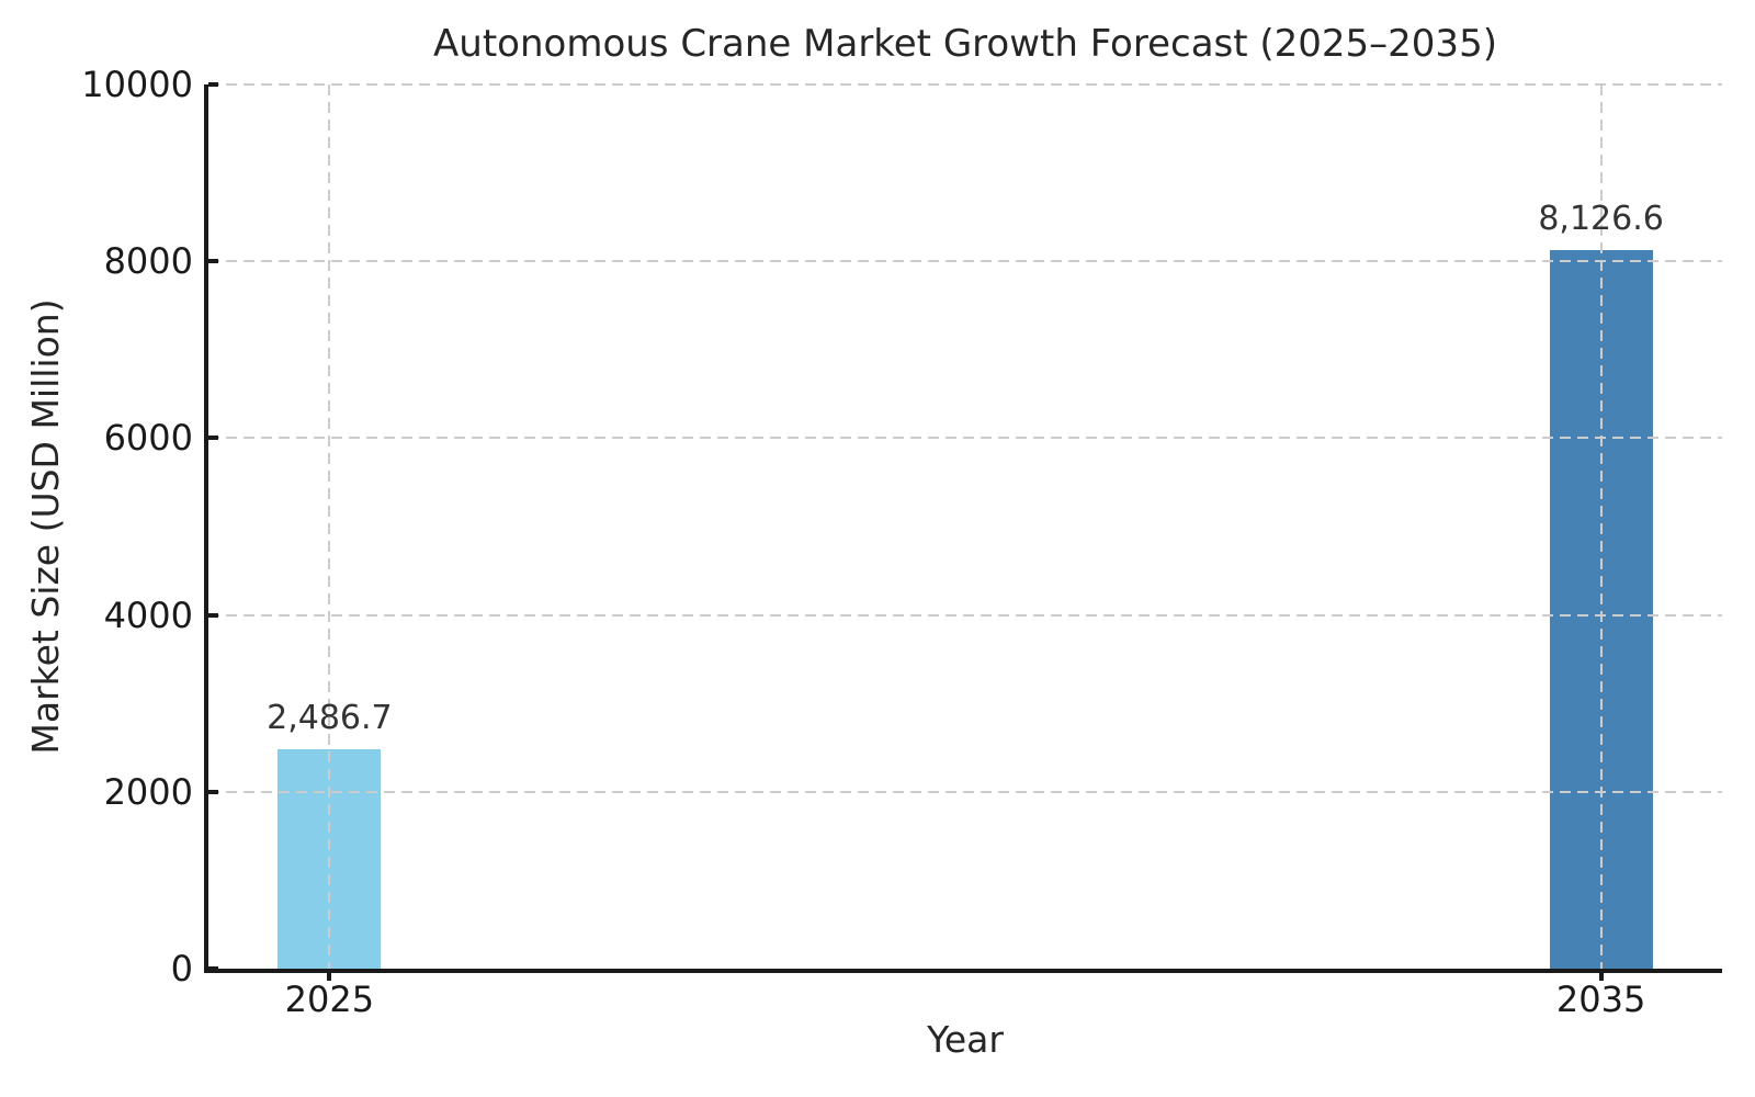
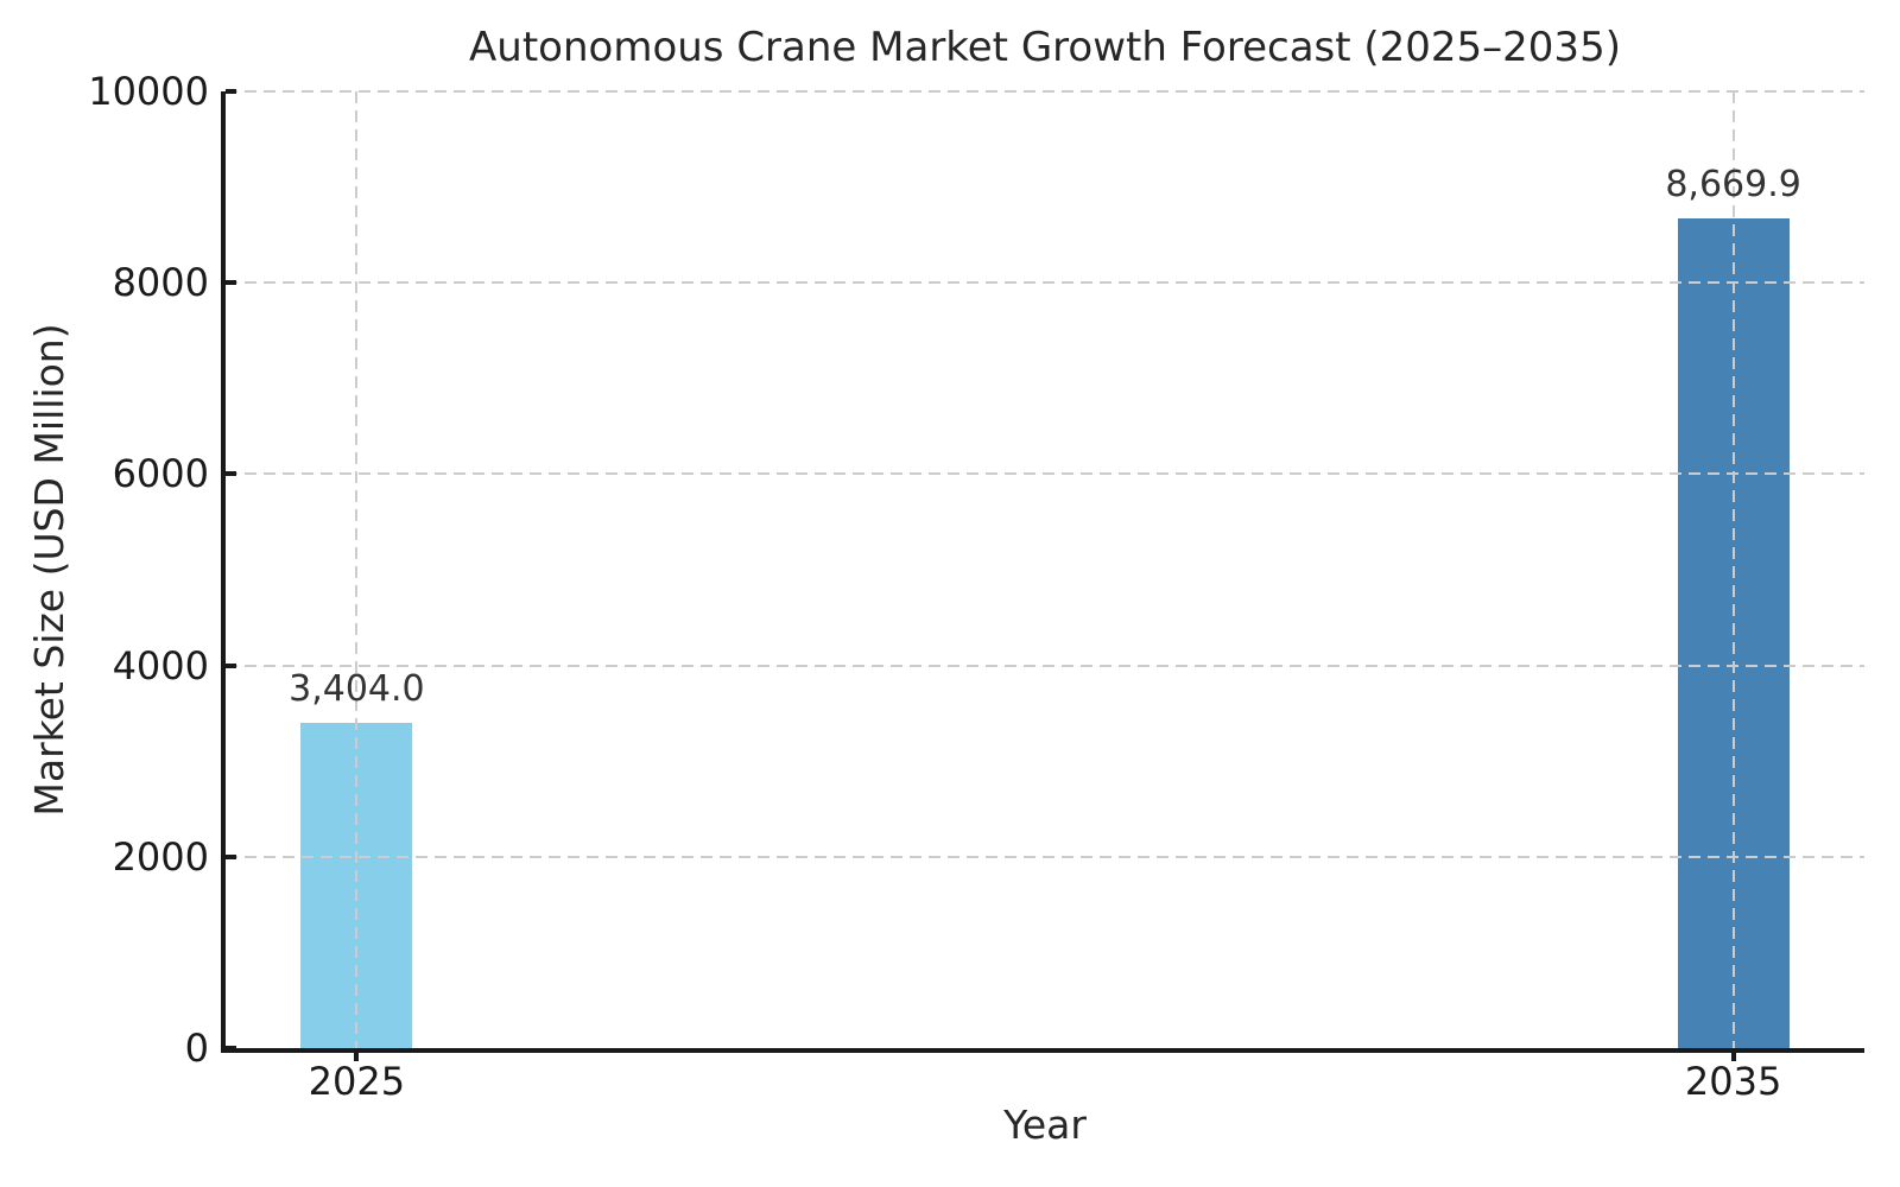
2025: 2,486.7 -> 3,404.0
2035: 8,126.6 -> 8,669.9
